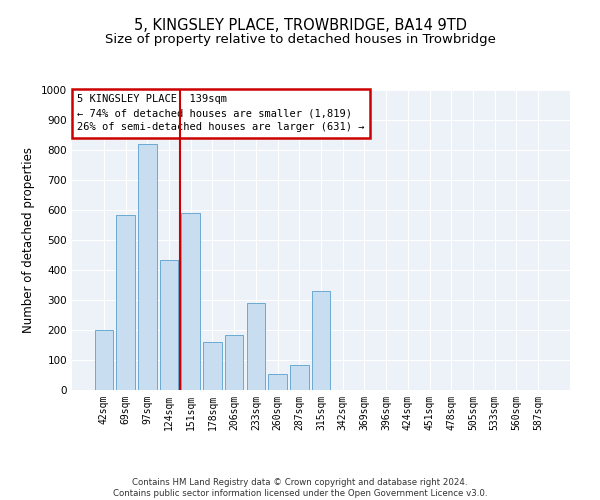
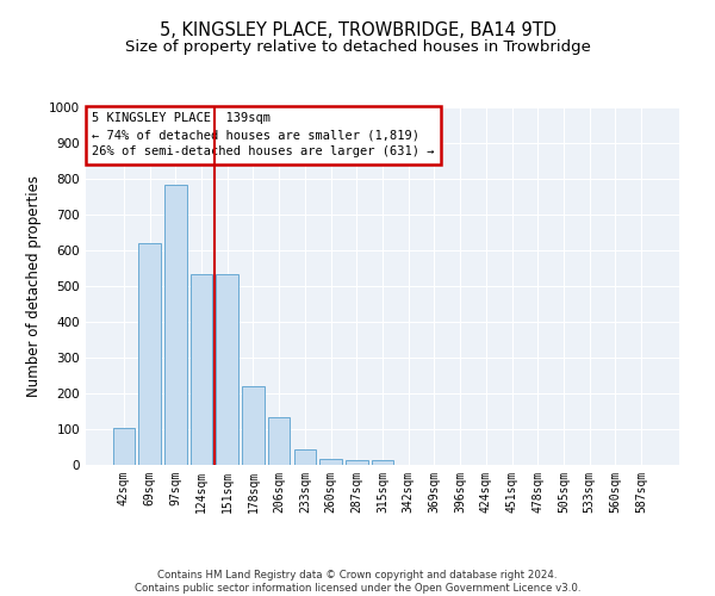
42sqm: 200 -> 102
69sqm: 585 -> 620
97sqm: 820 -> 785
124sqm: 435 -> 535
151sqm: 590 -> 535
178sqm: 160 -> 220
206sqm: 185 -> 135
233sqm: 290 -> 45
260sqm: 55 -> 18
287sqm: 85 -> 15
315sqm: 330 -> 12
